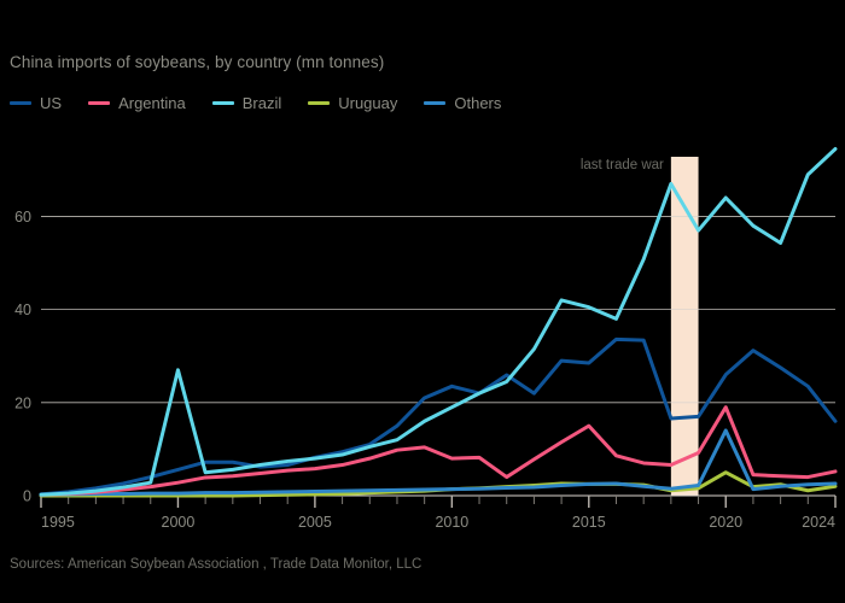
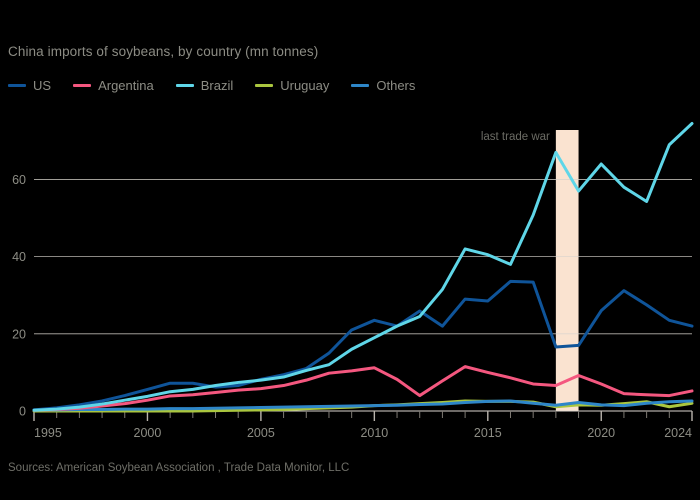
Brazil/2000: 27 -> 4
Argentina/2010: 8 -> 11
Argentina/2015: 15 -> 10
Argentina/2020: 19 -> 7
Uruguay/2020: 5 -> 2
Others/2020: 14 -> 2
US/2024: 16 -> 22
